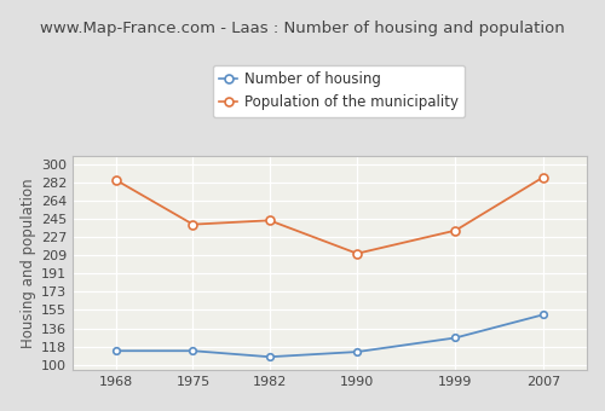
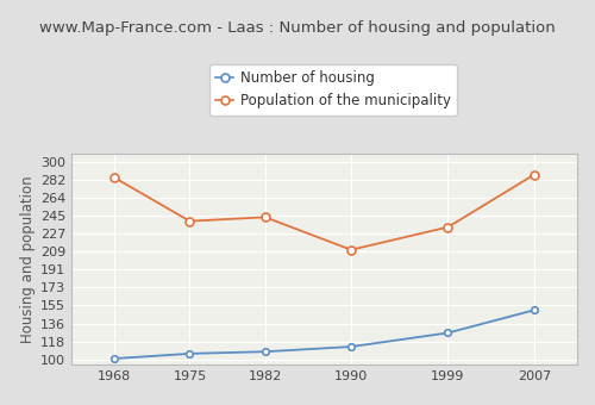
Number of housing/1968: 114 -> 101
Number of housing/1975: 114 -> 106
